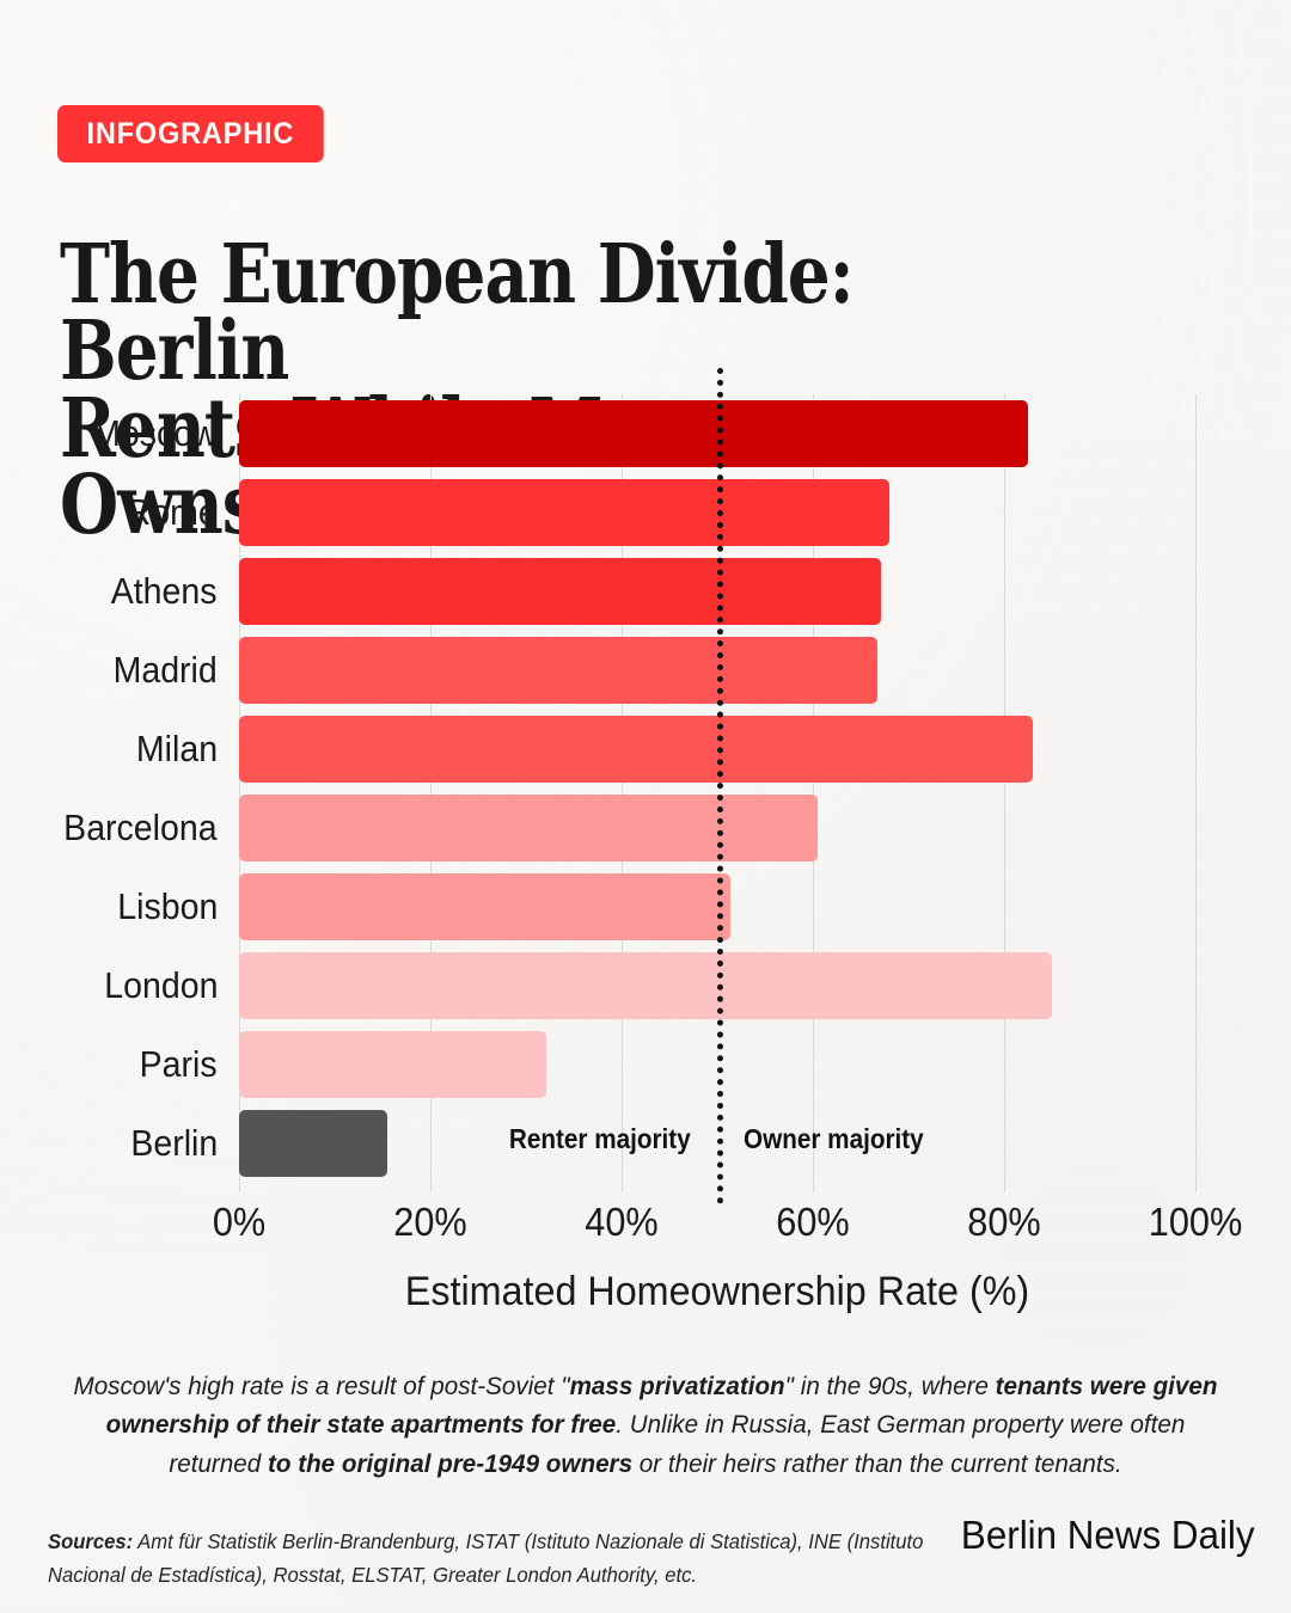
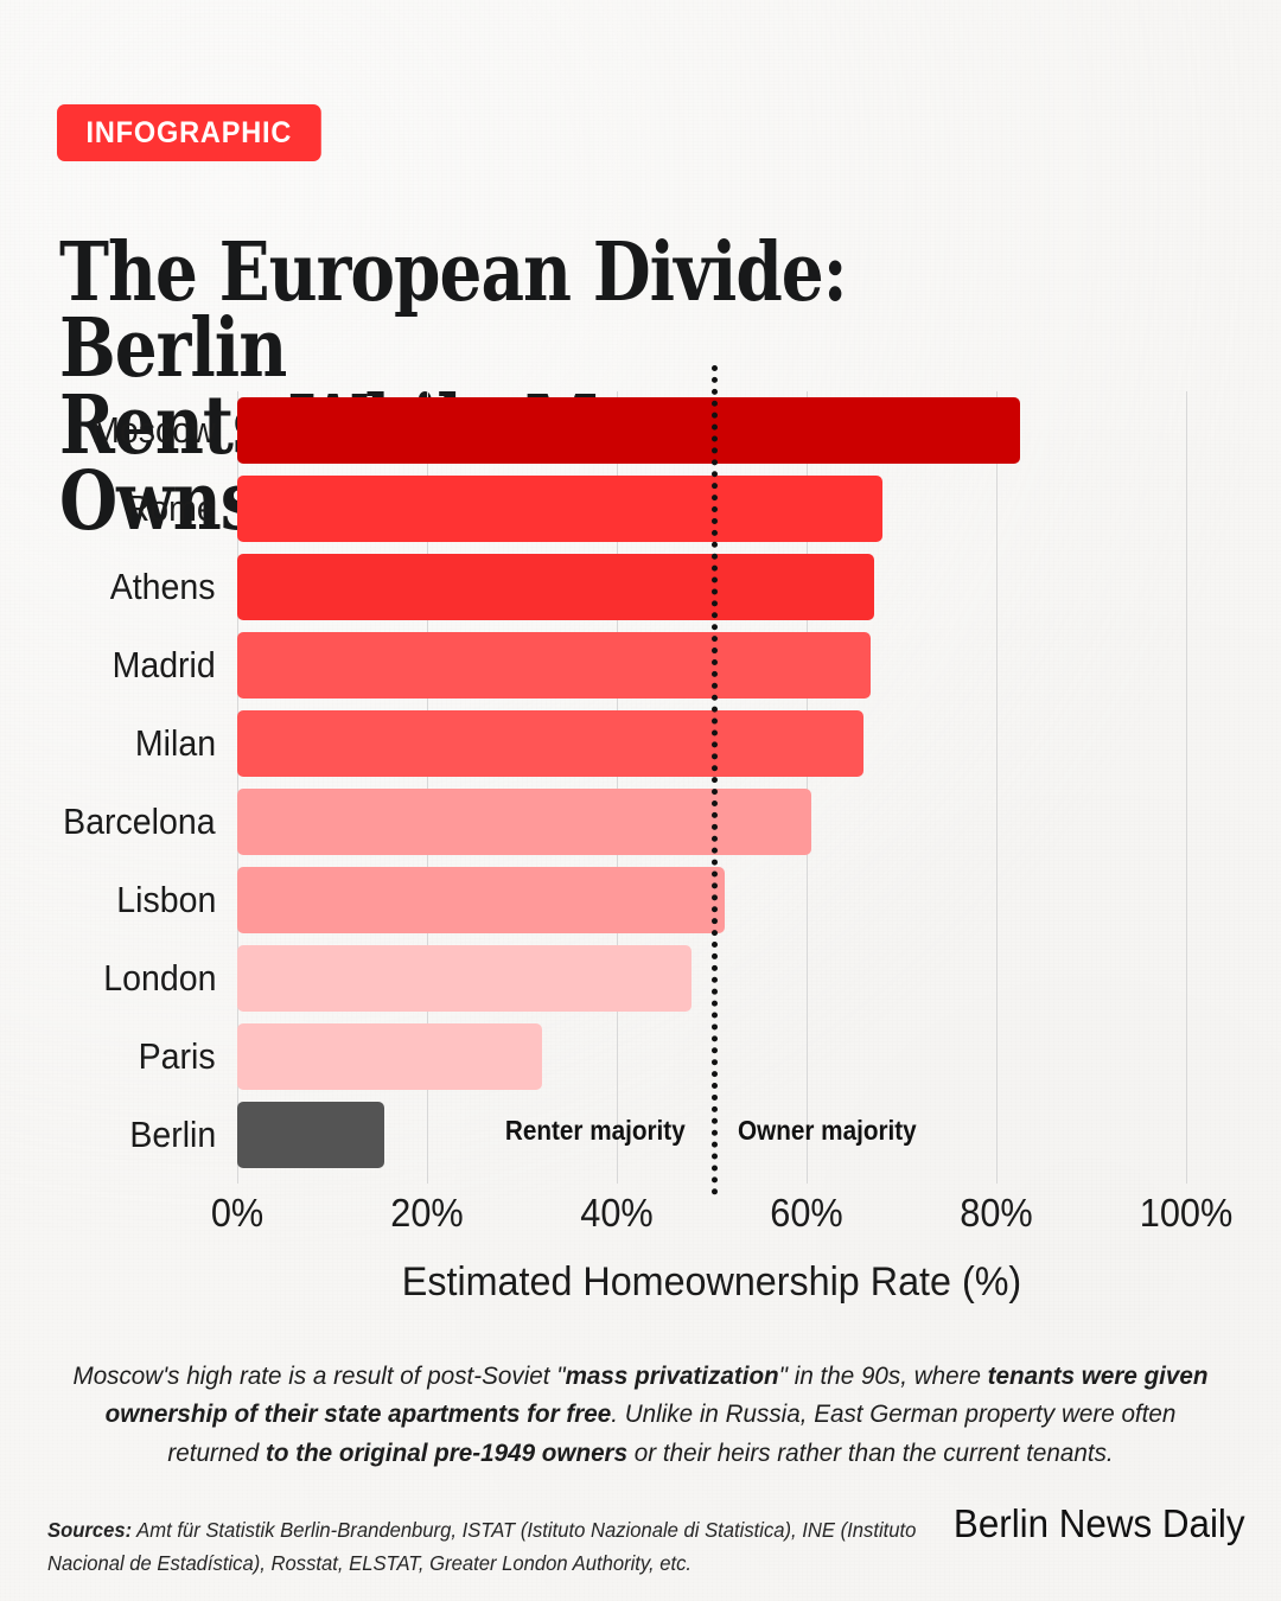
Milan: 83% -> 66%
London: 85% -> 48%
